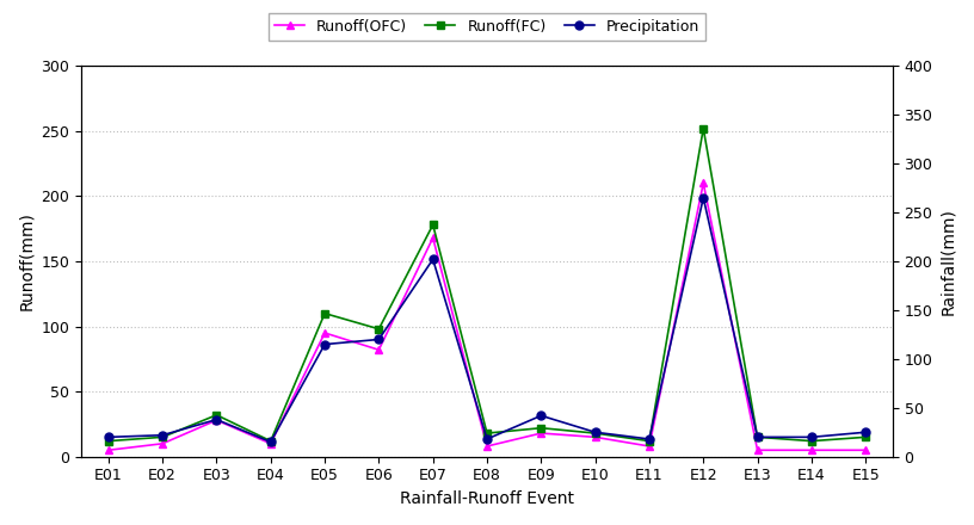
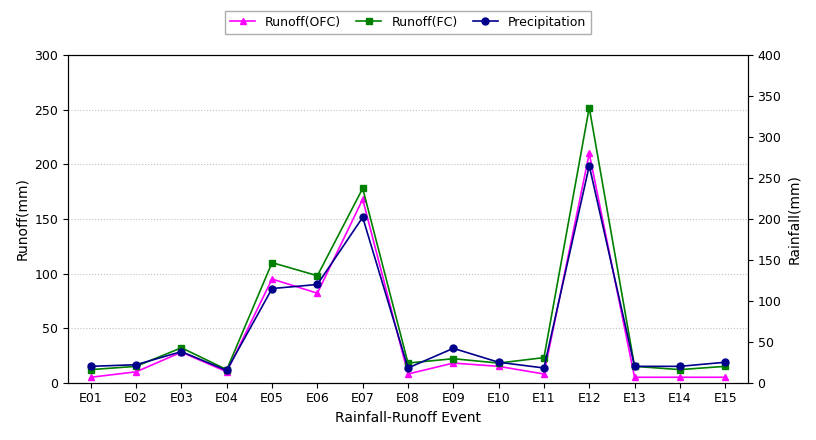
Runoff(FC)/E11: 12 -> 23
